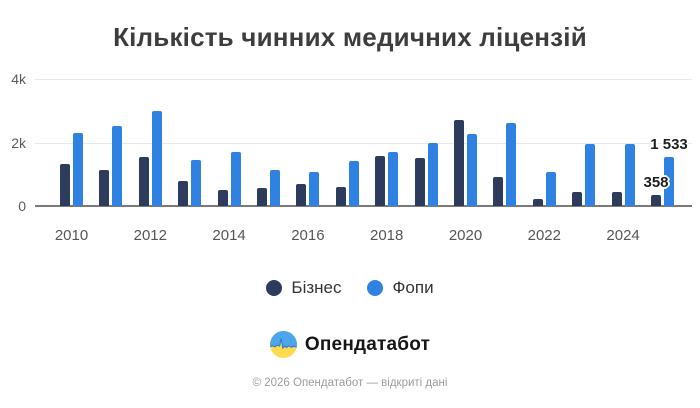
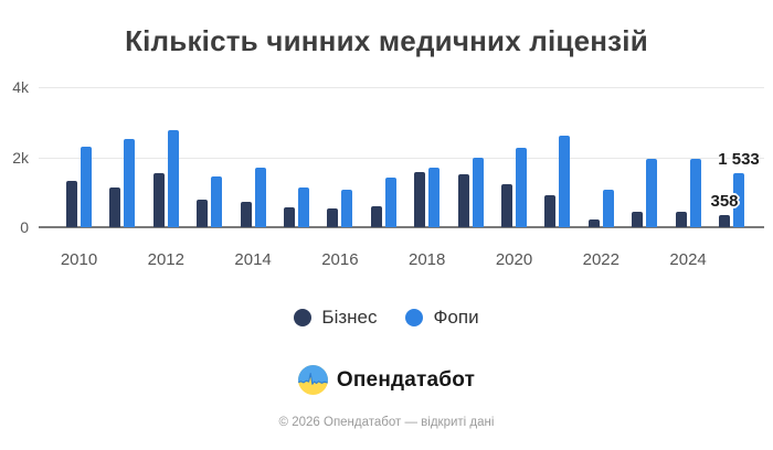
Фопи/2012: 3.0k -> 2.8k
Бізнес/2014: 0.5k -> 0.7k
Бізнес/2016: 0.7k -> 0.5k
Бізнес/2020: 2.7k -> 1.2k
